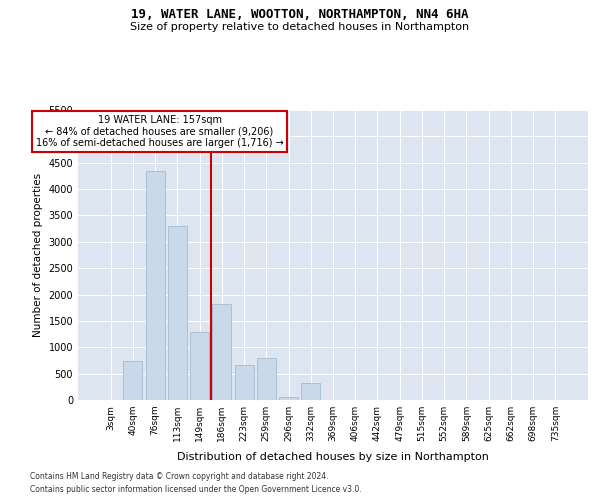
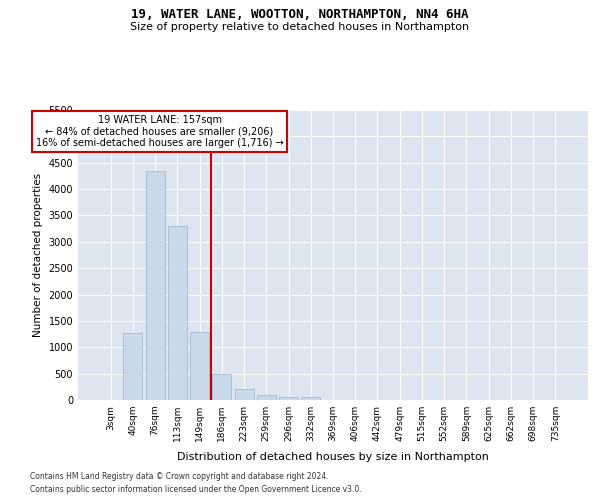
40sqm: 740 -> 1270
186sqm: 1820 -> 490
223sqm: 660 -> 220
259sqm: 800 -> 100
332sqm: 320 -> 50
